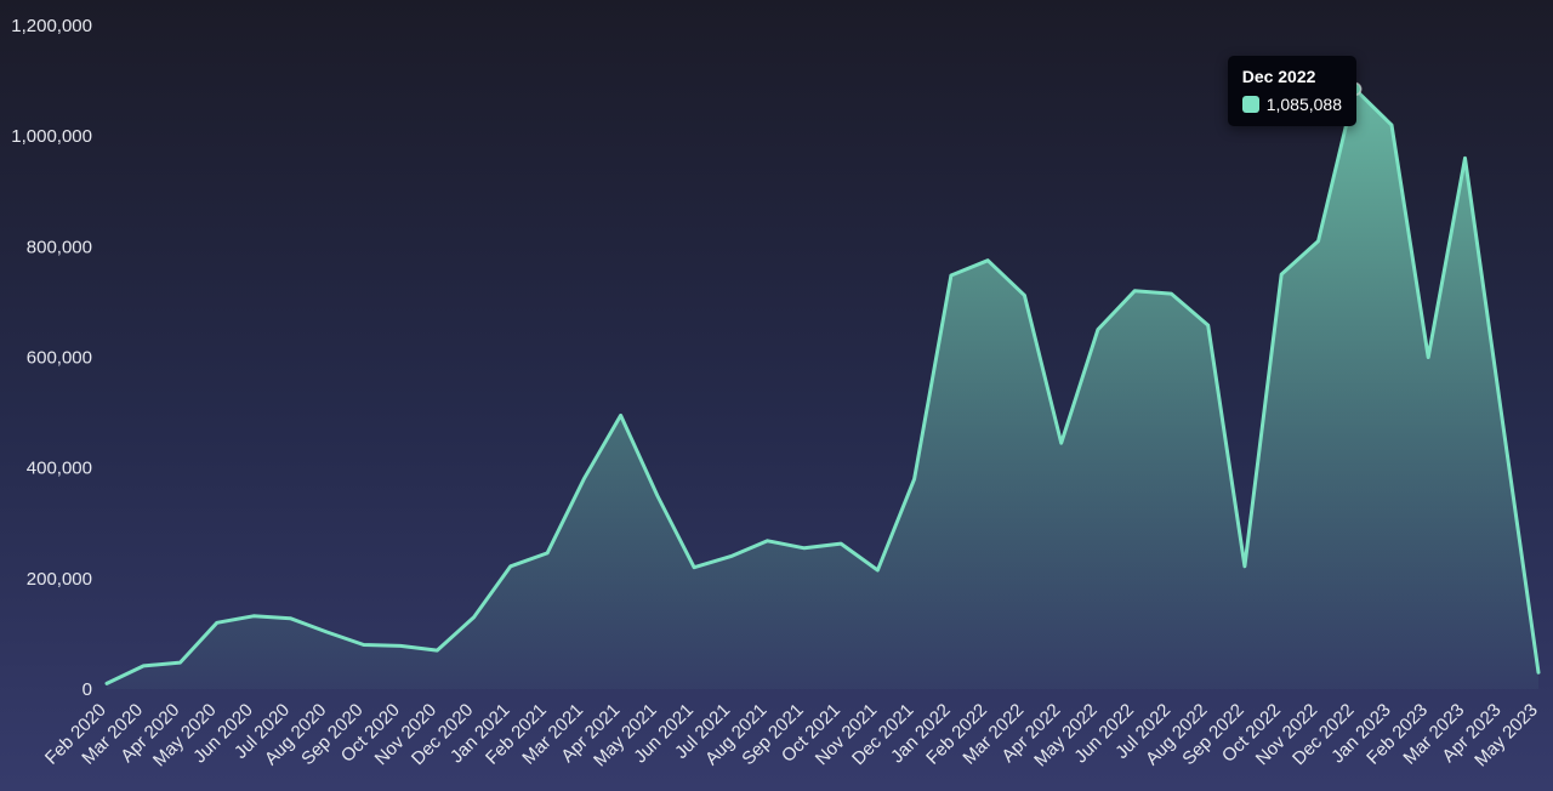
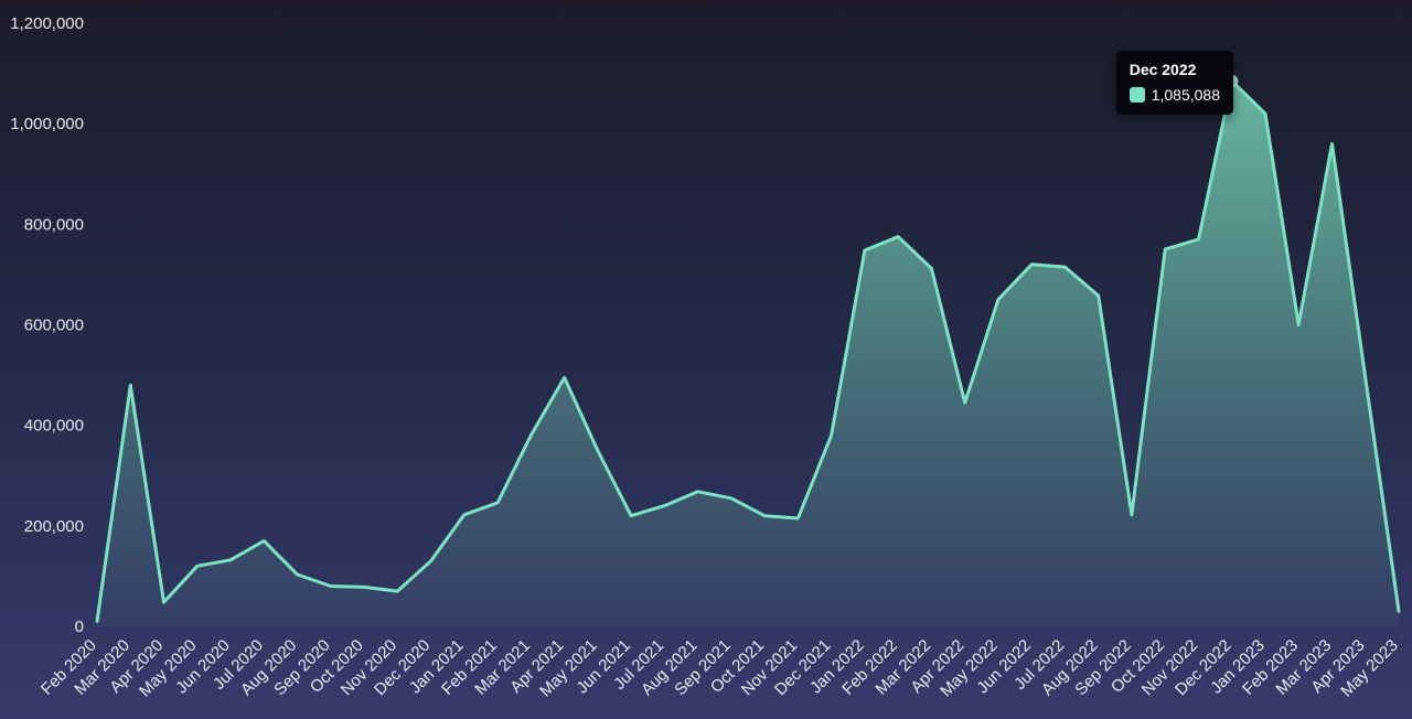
Mar 2020: 40000 -> 480000
Jul 2020: 130000 -> 170000
Oct 2021: 260000 -> 220000
Nov 2022: 810000 -> 770000
